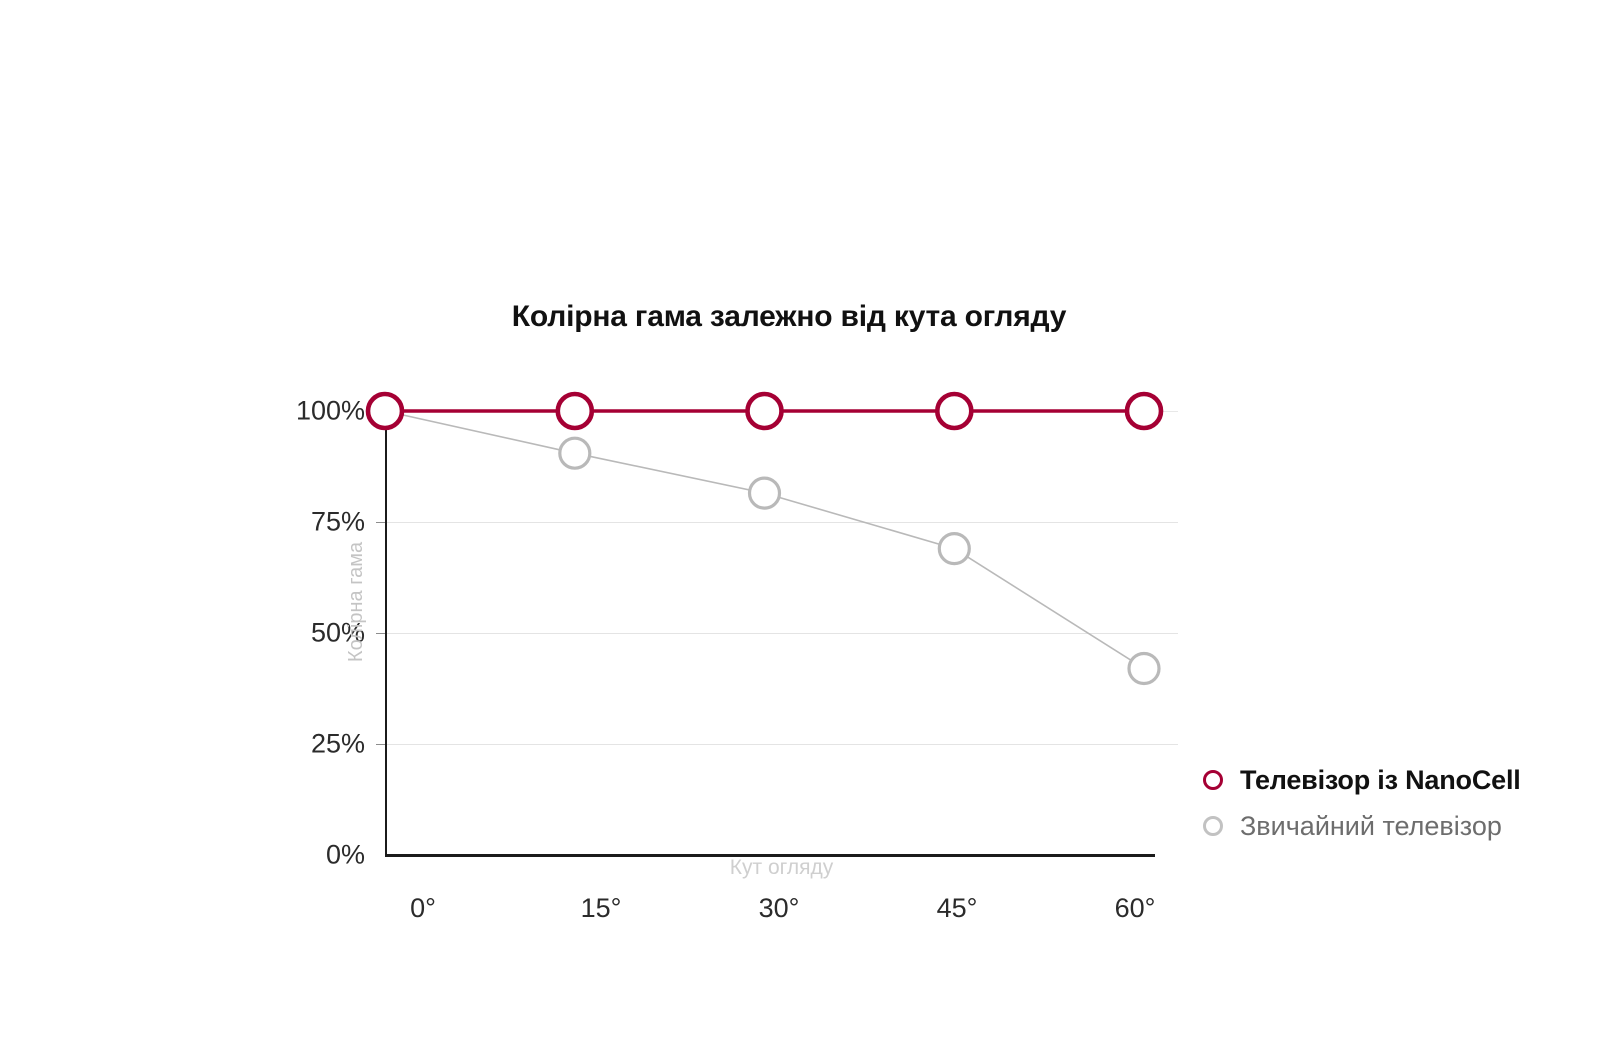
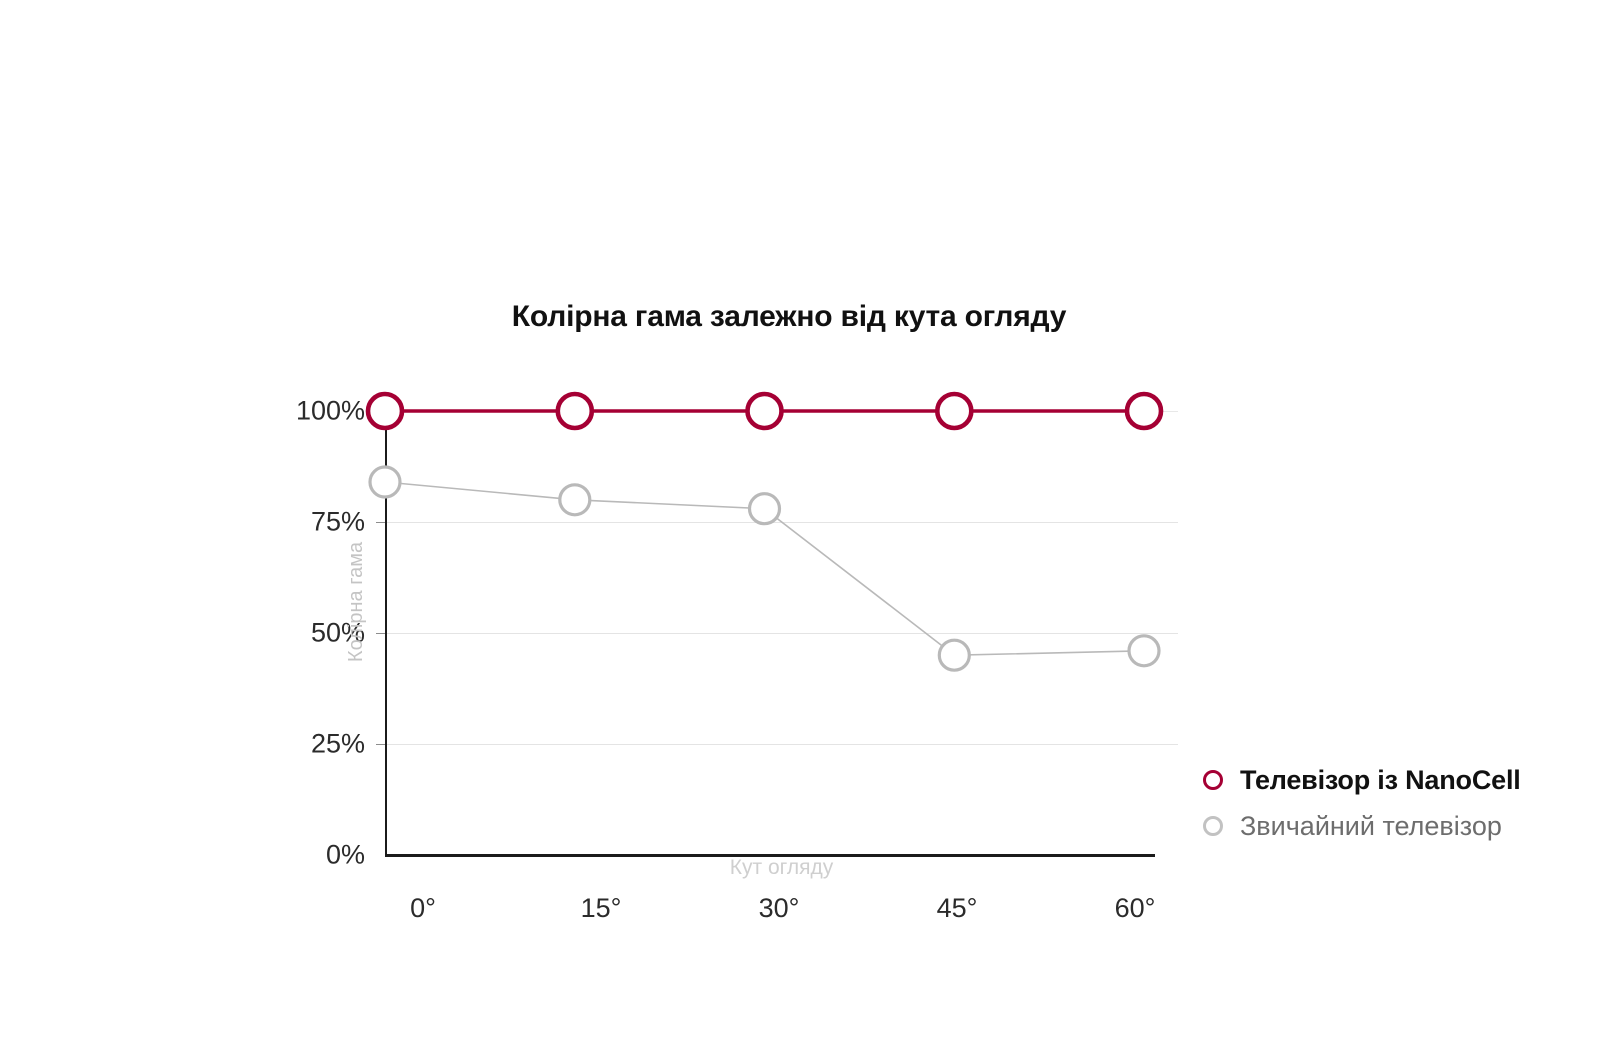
Звичайний телевізор/0°: 100% -> 84%
Звичайний телевізор/15°: 90% -> 80%
Звичайний телевізор/30°: 82% -> 78%
Звичайний телевізор/45°: 69% -> 45%
Звичайний телевізор/60°: 42% -> 46%
